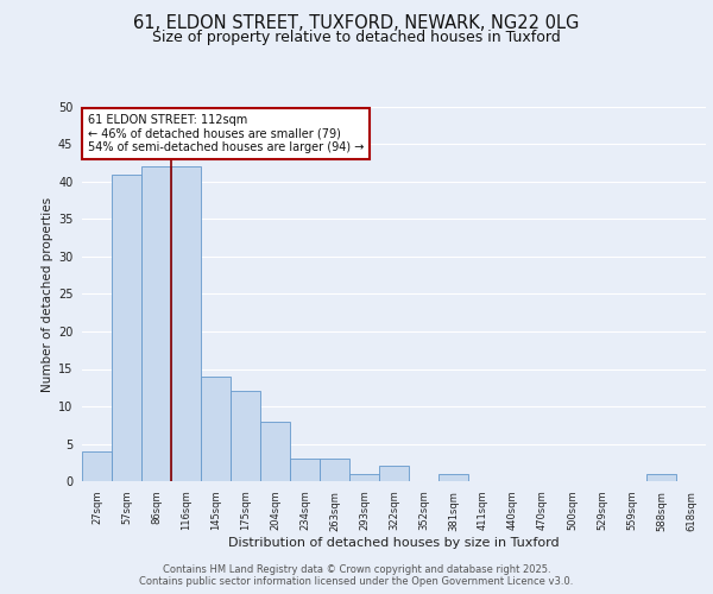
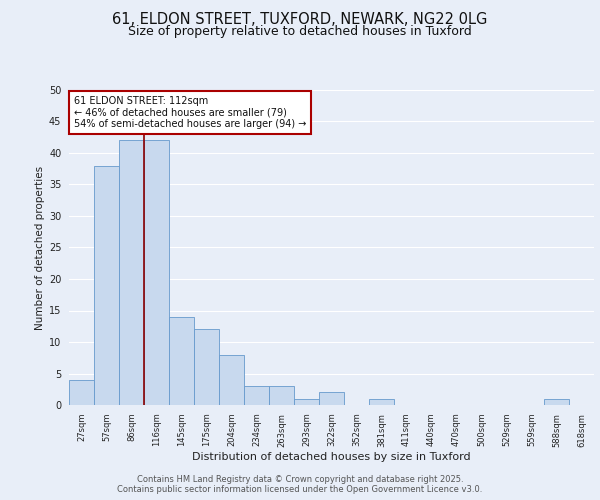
57sqm: 41 -> 38
